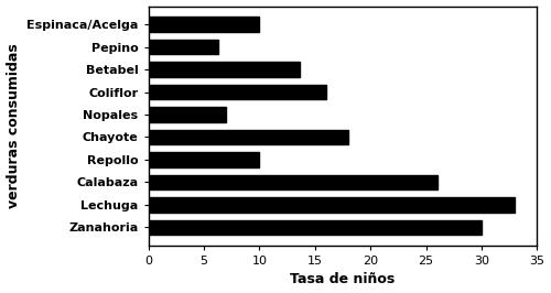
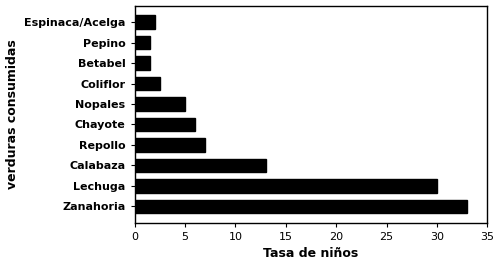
Espinaca/Acelga: 10.0 -> 2.0
Pepino: 6.3 -> 1.5
Betabel: 13.6 -> 1.5
Coliflor: 16.0 -> 2.5
Nopales: 7.0 -> 5.0
Chayote: 18.0 -> 6.0
Repollo: 10.0 -> 7.0
Calabaza: 26.0 -> 13.0
Lechuga: 33.0 -> 30.0
Zanahoria: 30.0 -> 33.0
